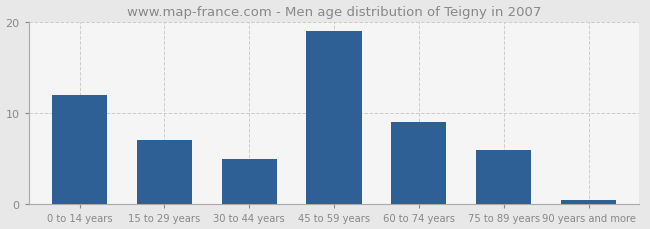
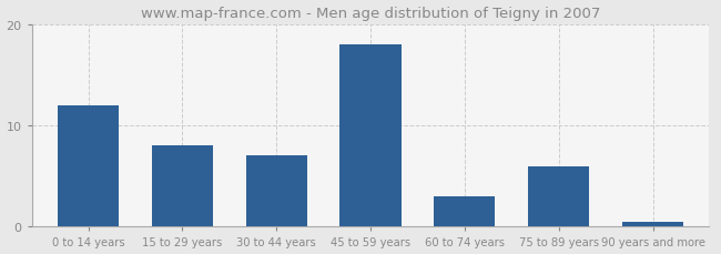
15 to 29 years: 7.0 -> 8.0
30 to 44 years: 5.0 -> 7.0
45 to 59 years: 19.0 -> 18.0
60 to 74 years: 9.0 -> 3.0
